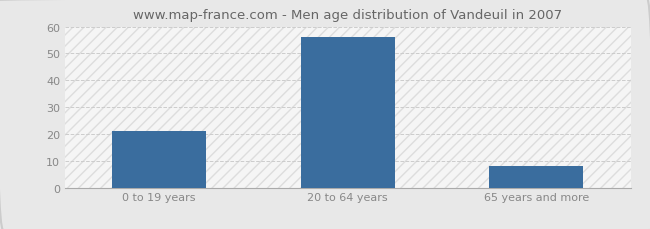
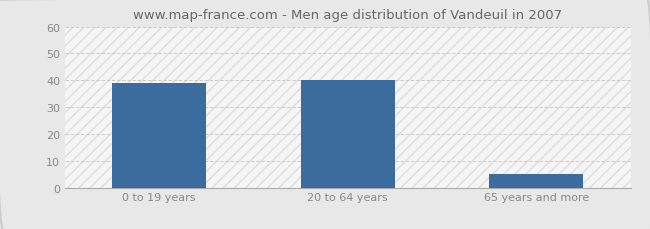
0 to 19 years: 21 -> 39
20 to 64 years: 56 -> 40
65 years and more: 8 -> 5
